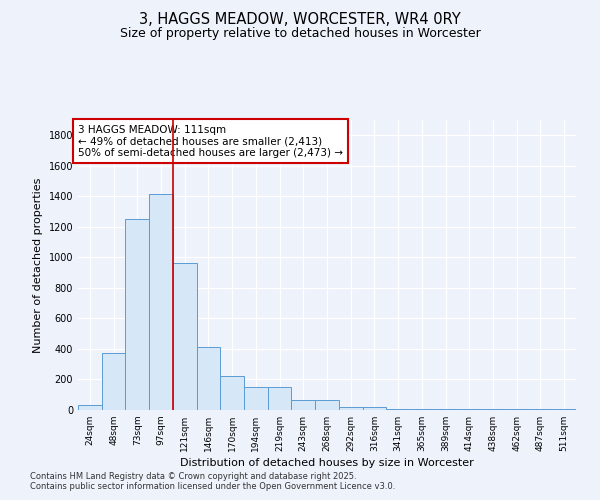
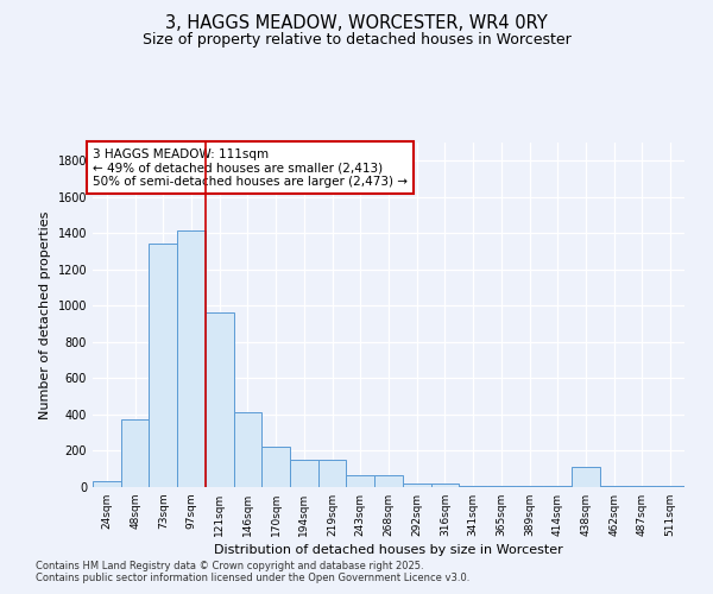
73sqm: 1250 -> 1340
438sqm: 0 -> 110
